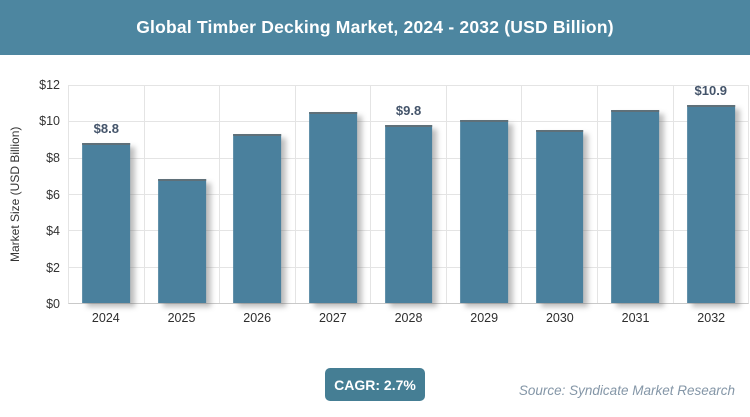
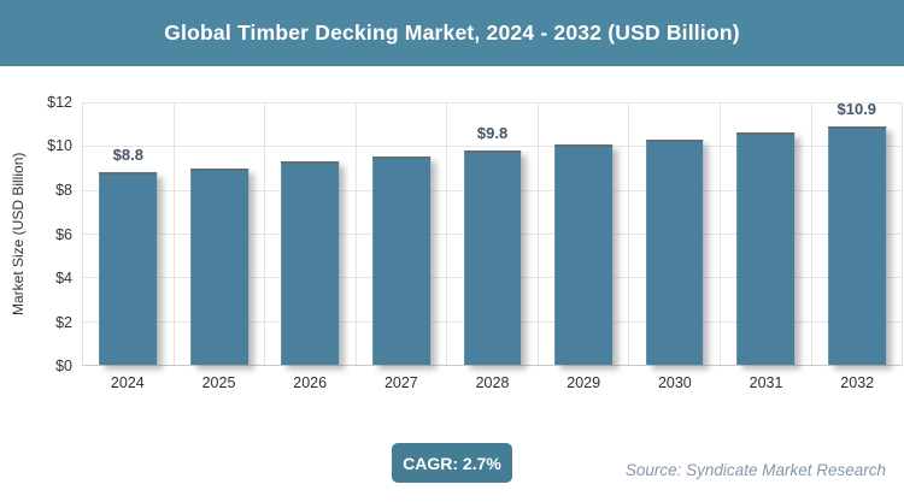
2025: $6.8 -> $9.0
2027: $10.5 -> $9.5
2030: $9.5 -> $10.3
